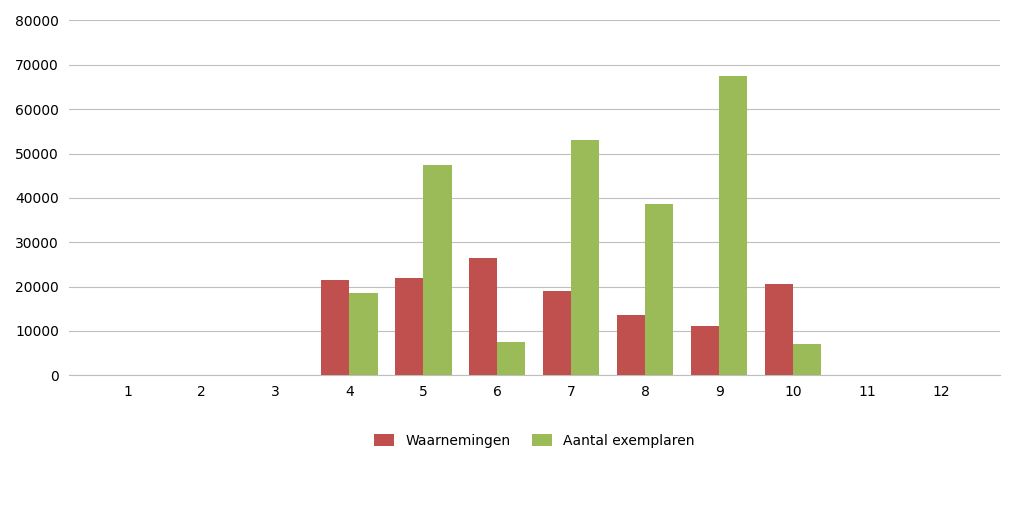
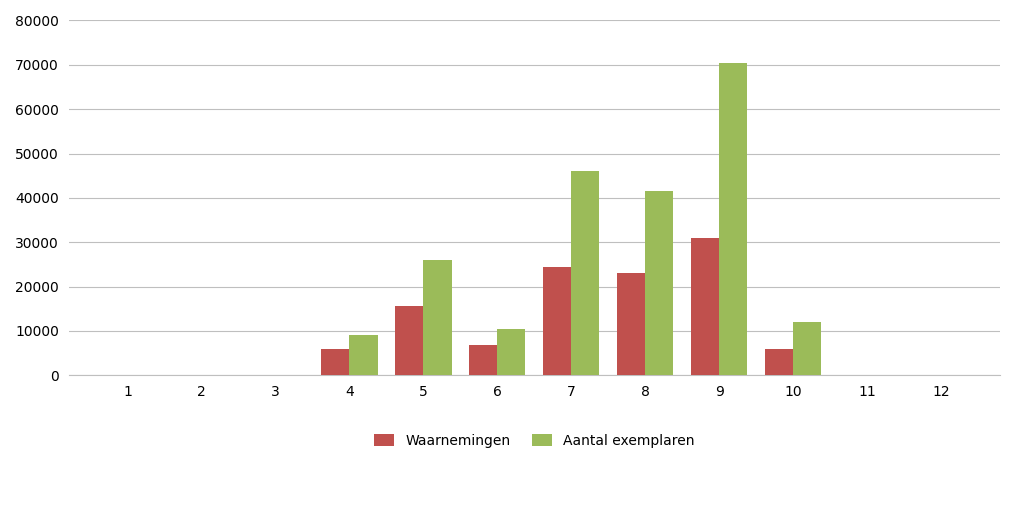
Waarnemingen/4: 21500 -> 5800
Aantal exemplaren/4: 18500 -> 9000
Waarnemingen/5: 22000 -> 15500
Aantal exemplaren/5: 47500 -> 26000
Waarnemingen/6: 26500 -> 6800
Aantal exemplaren/6: 7500 -> 10500
Waarnemingen/7: 19000 -> 24500
Aantal exemplaren/7: 53000 -> 46000
Waarnemingen/8: 13500 -> 23000
Aantal exemplaren/8: 38500 -> 41500
Waarnemingen/9: 11000 -> 31000
Aantal exemplaren/9: 67500 -> 70500
Waarnemingen/10: 20500 -> 6000
Aantal exemplaren/10: 7000 -> 12000
